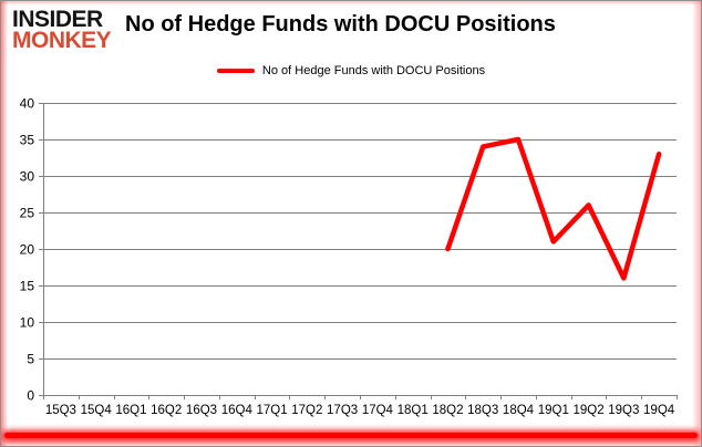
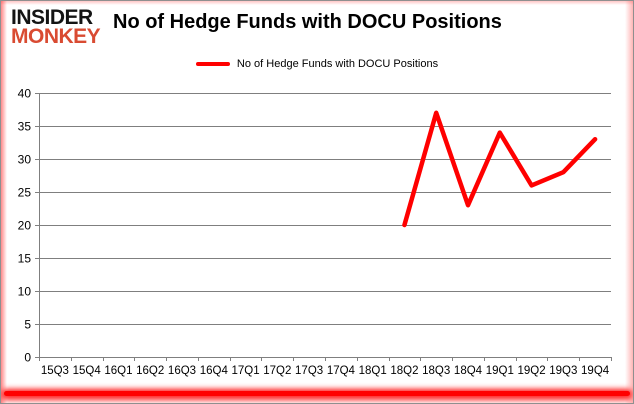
18Q3: 34 -> 37
18Q4: 35 -> 23
19Q1: 21 -> 34
19Q3: 16 -> 28
